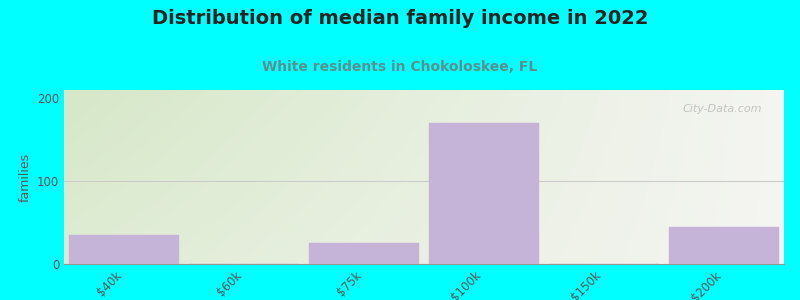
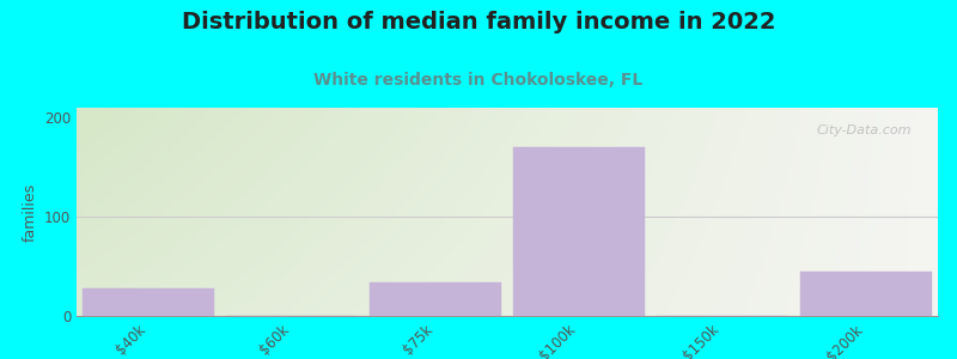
$40k: 35 -> 28
$75k: 25 -> 34
